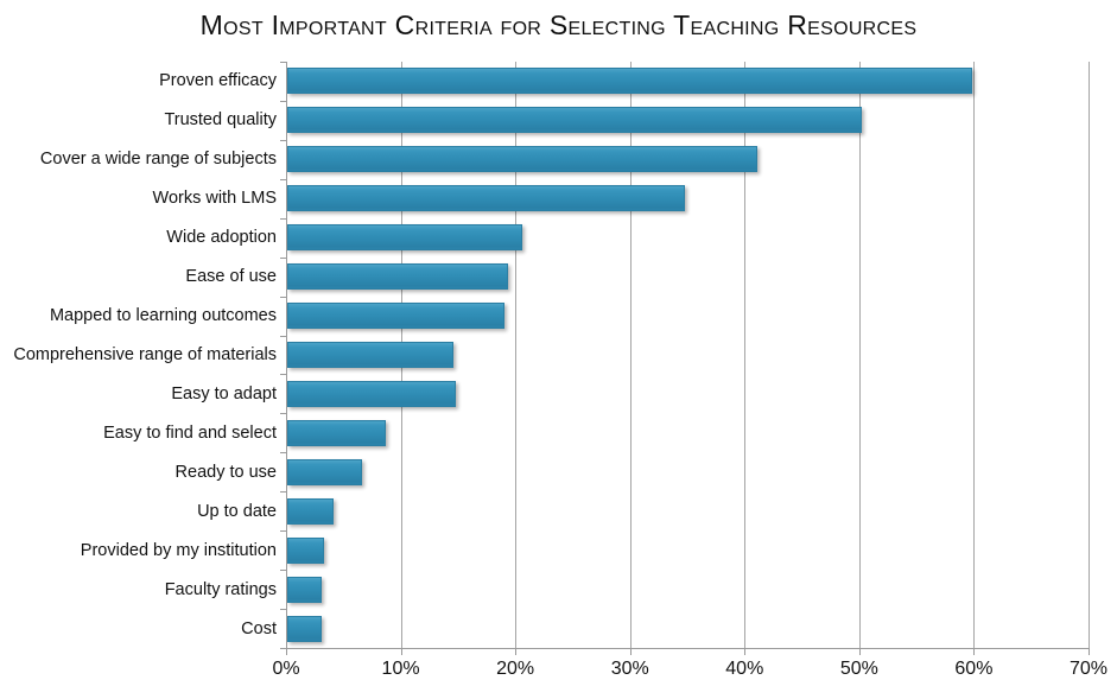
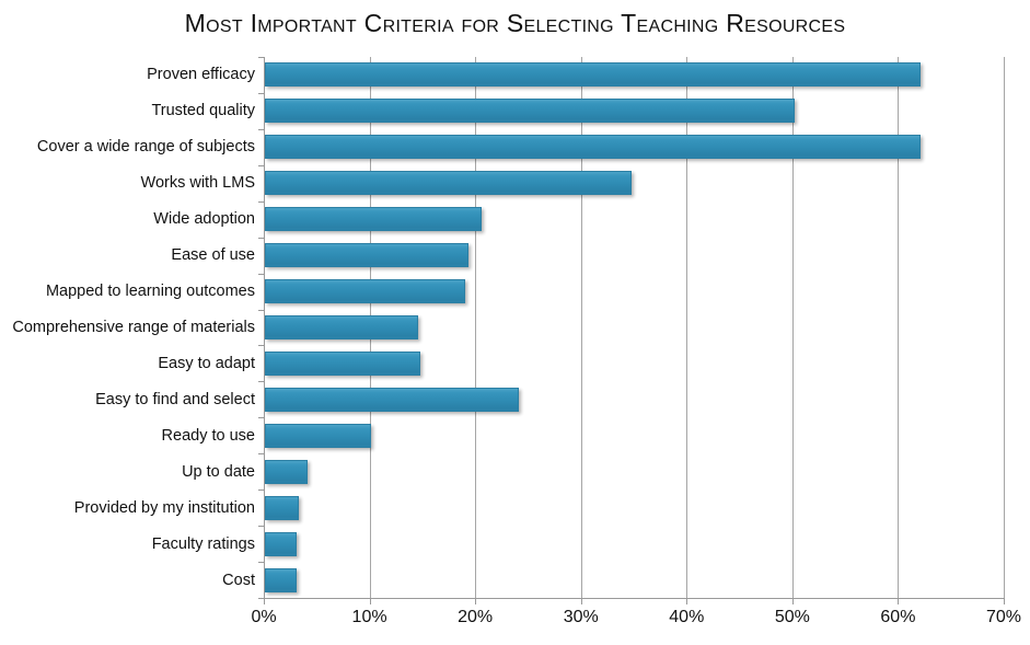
Proven efficacy: 60% -> 62%
Cover a wide range of subjects: 41% -> 62%
Easy to find and select: 9% -> 24%
Ready to use: 6% -> 10%
